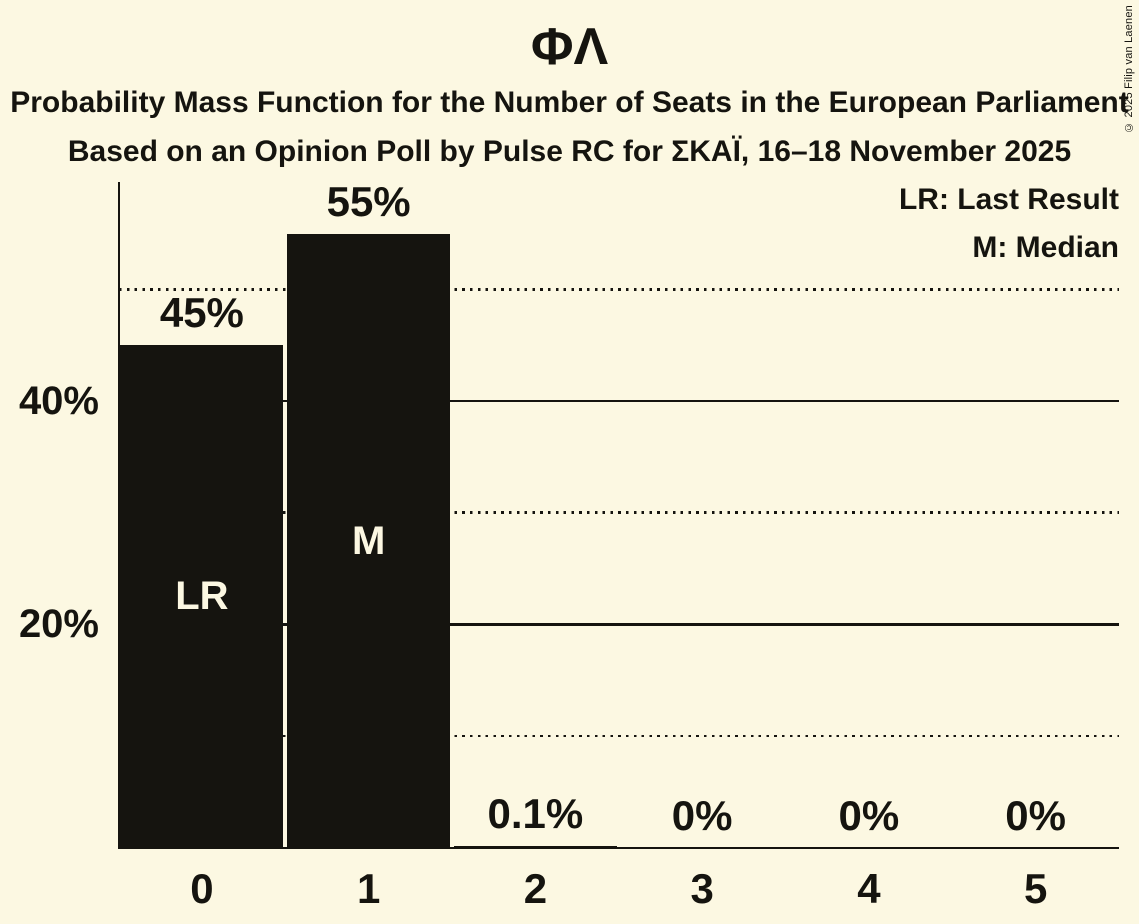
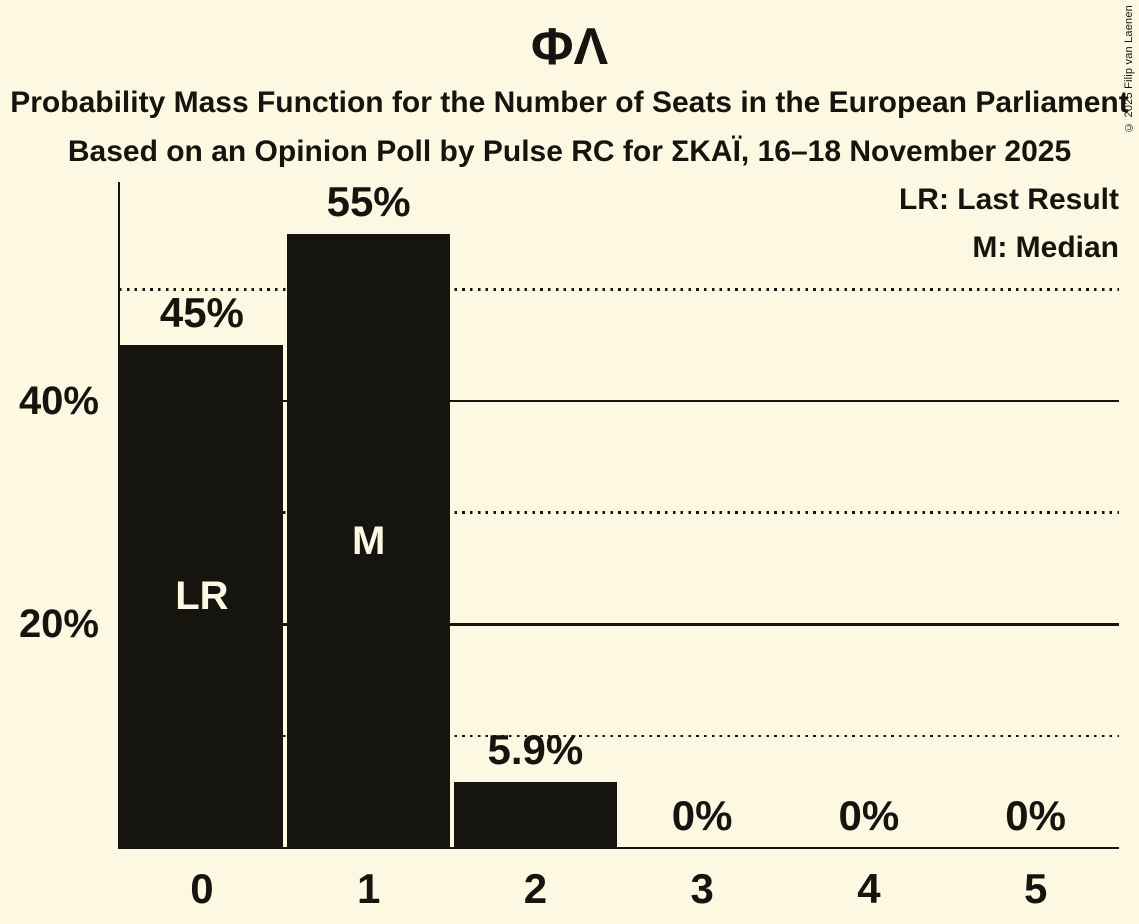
2: 0.1% -> 5.9%
